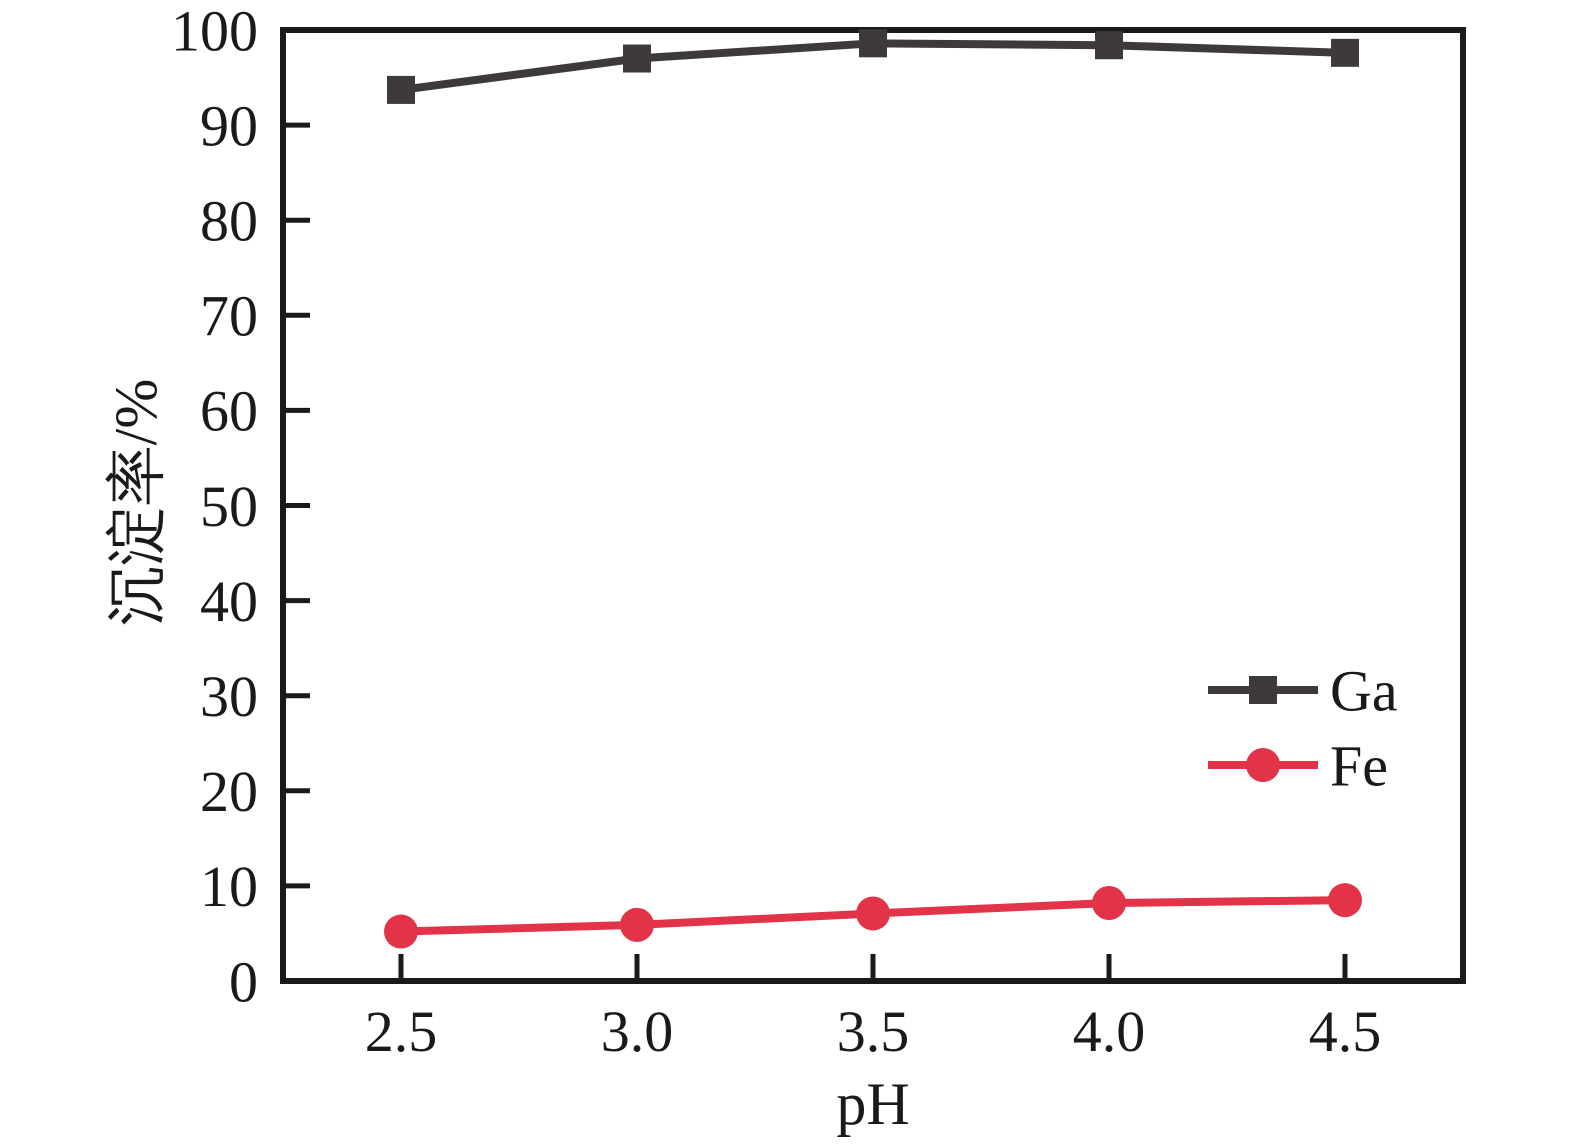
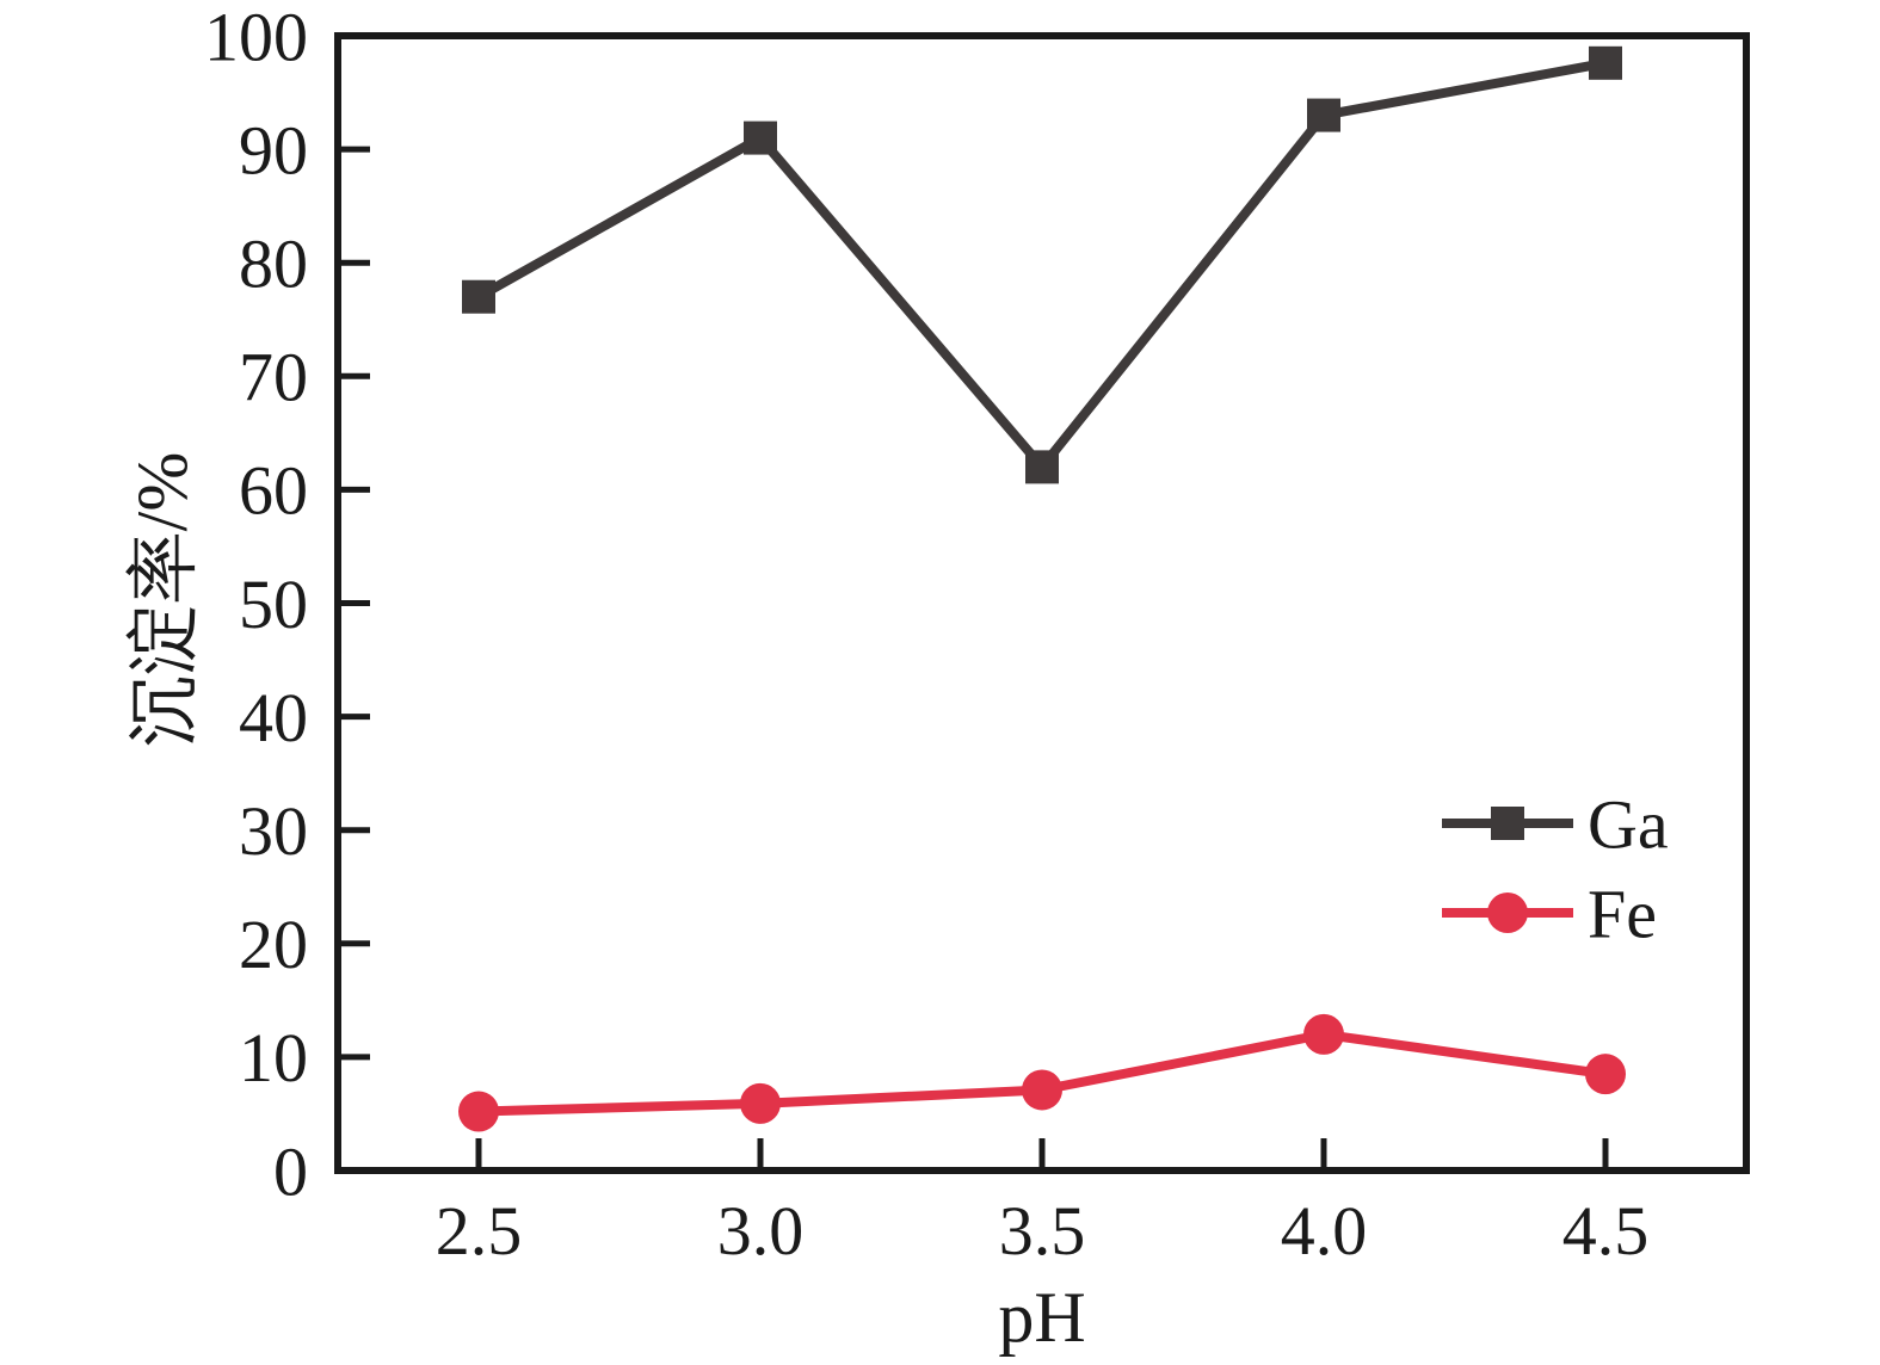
Ga/2.5: 94 -> 77
Ga/3.0: 97 -> 91
Ga/3.5: 99 -> 62
Ga/4.0: 98 -> 93
Fe/4.0: 8 -> 12
